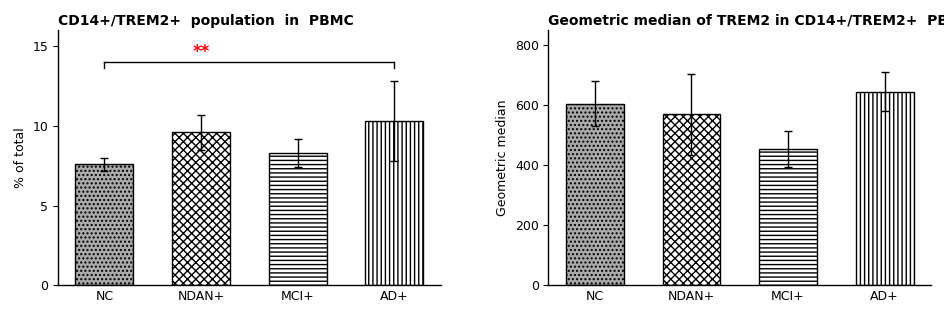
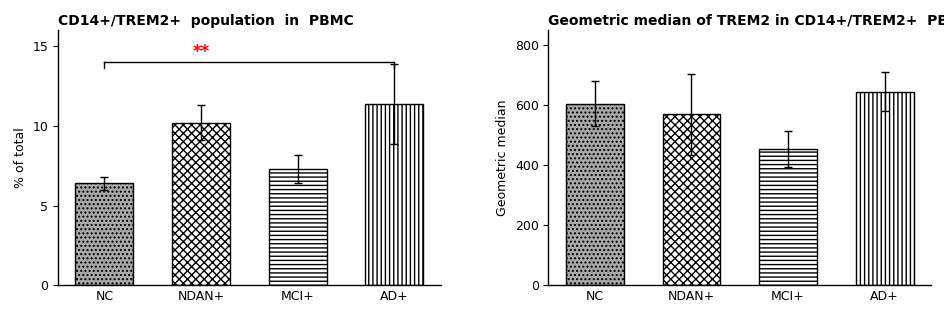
CD14+/TREM2+ population in PBMC/NC: 7.6 -> 6.4
CD14+/TREM2+ population in PBMC/NDAN+: 9.6 -> 10.2
CD14+/TREM2+ population in PBMC/MCI+: 8.3 -> 7.3
CD14+/TREM2+ population in PBMC/AD+: 10.3 -> 11.4
